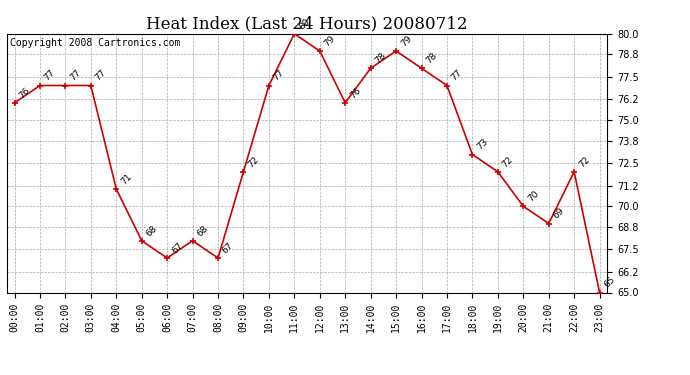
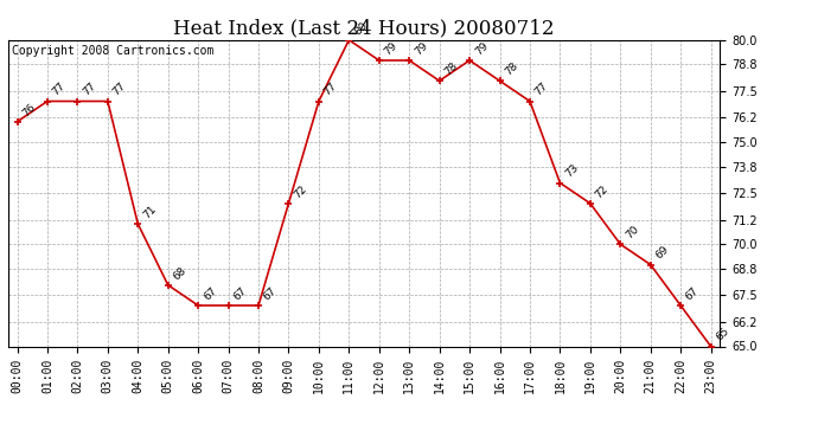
07:00: 68 -> 67
13:00: 76 -> 79
22:00: 72 -> 67
